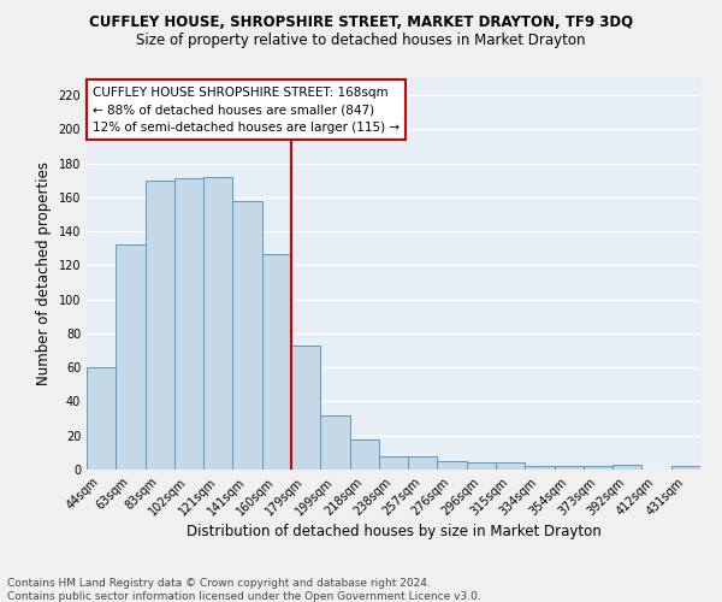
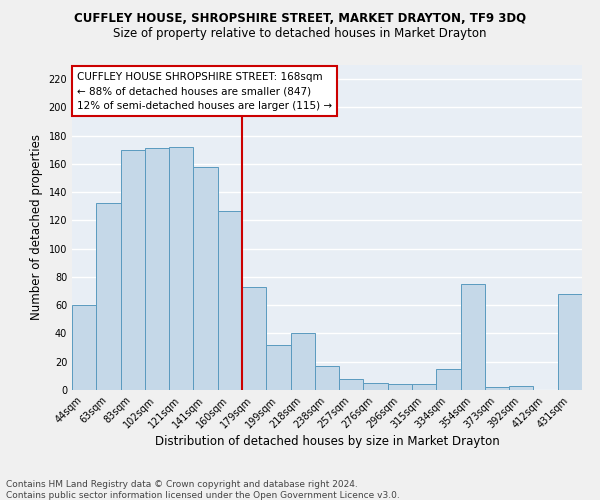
218sqm: 18 -> 40
238sqm: 8 -> 17
334sqm: 2 -> 15
354sqm: 2 -> 75
431sqm: 2 -> 68
